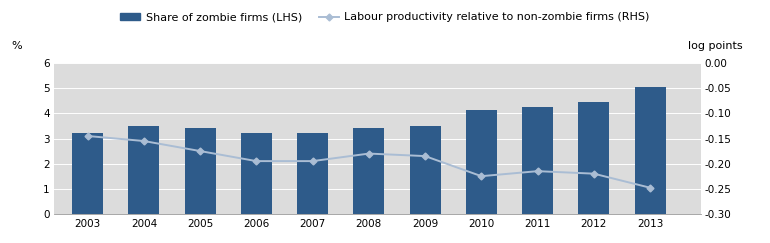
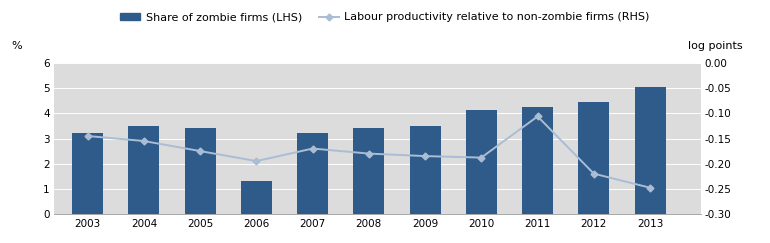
Share of zombie firms (LHS)/2006: 3.20 -> 1.30
Labour productivity relative to non-zombie firms (RHS)/2007: -0.195 -> -0.170
Labour productivity relative to non-zombie firms (RHS)/2010: -0.225 -> -0.188
Labour productivity relative to non-zombie firms (RHS)/2011: -0.215 -> -0.106
